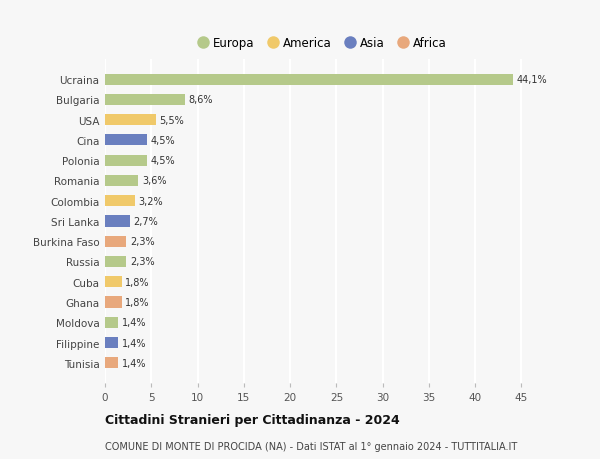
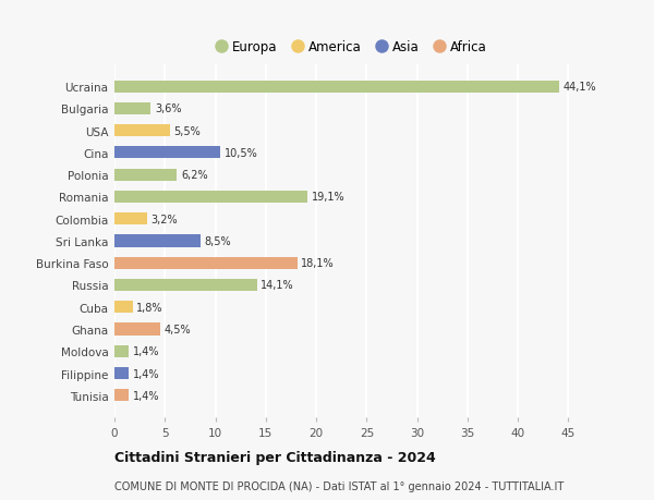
Bulgaria: 8,6% -> 3,6%
Cina: 4,5% -> 10,5%
Polonia: 4,5% -> 6,2%
Romania: 3,6% -> 19,1%
Sri Lanka: 2,7% -> 8,5%
Burkina Faso: 2,3% -> 18,1%
Russia: 2,3% -> 14,1%
Ghana: 1,8% -> 4,5%
